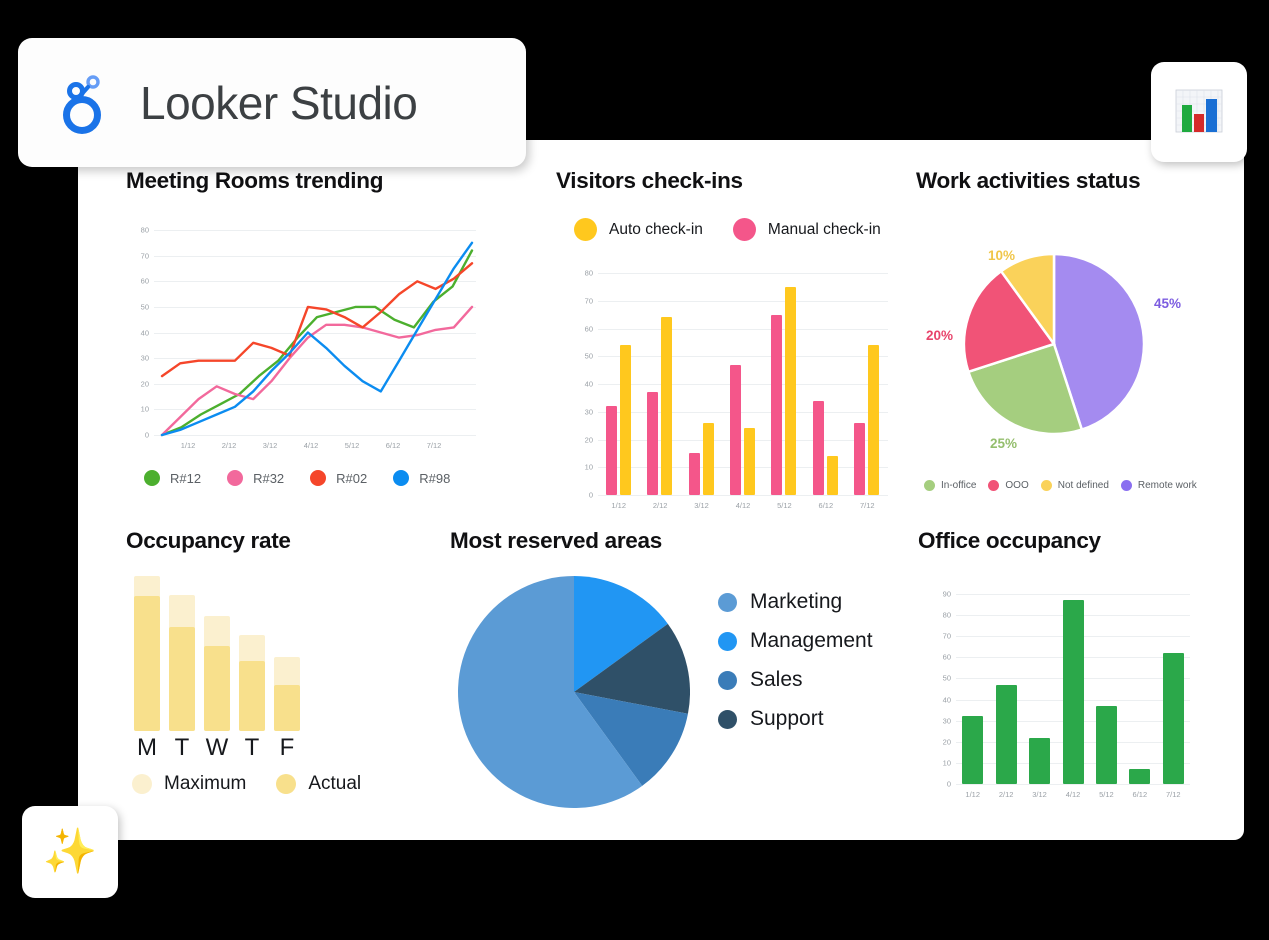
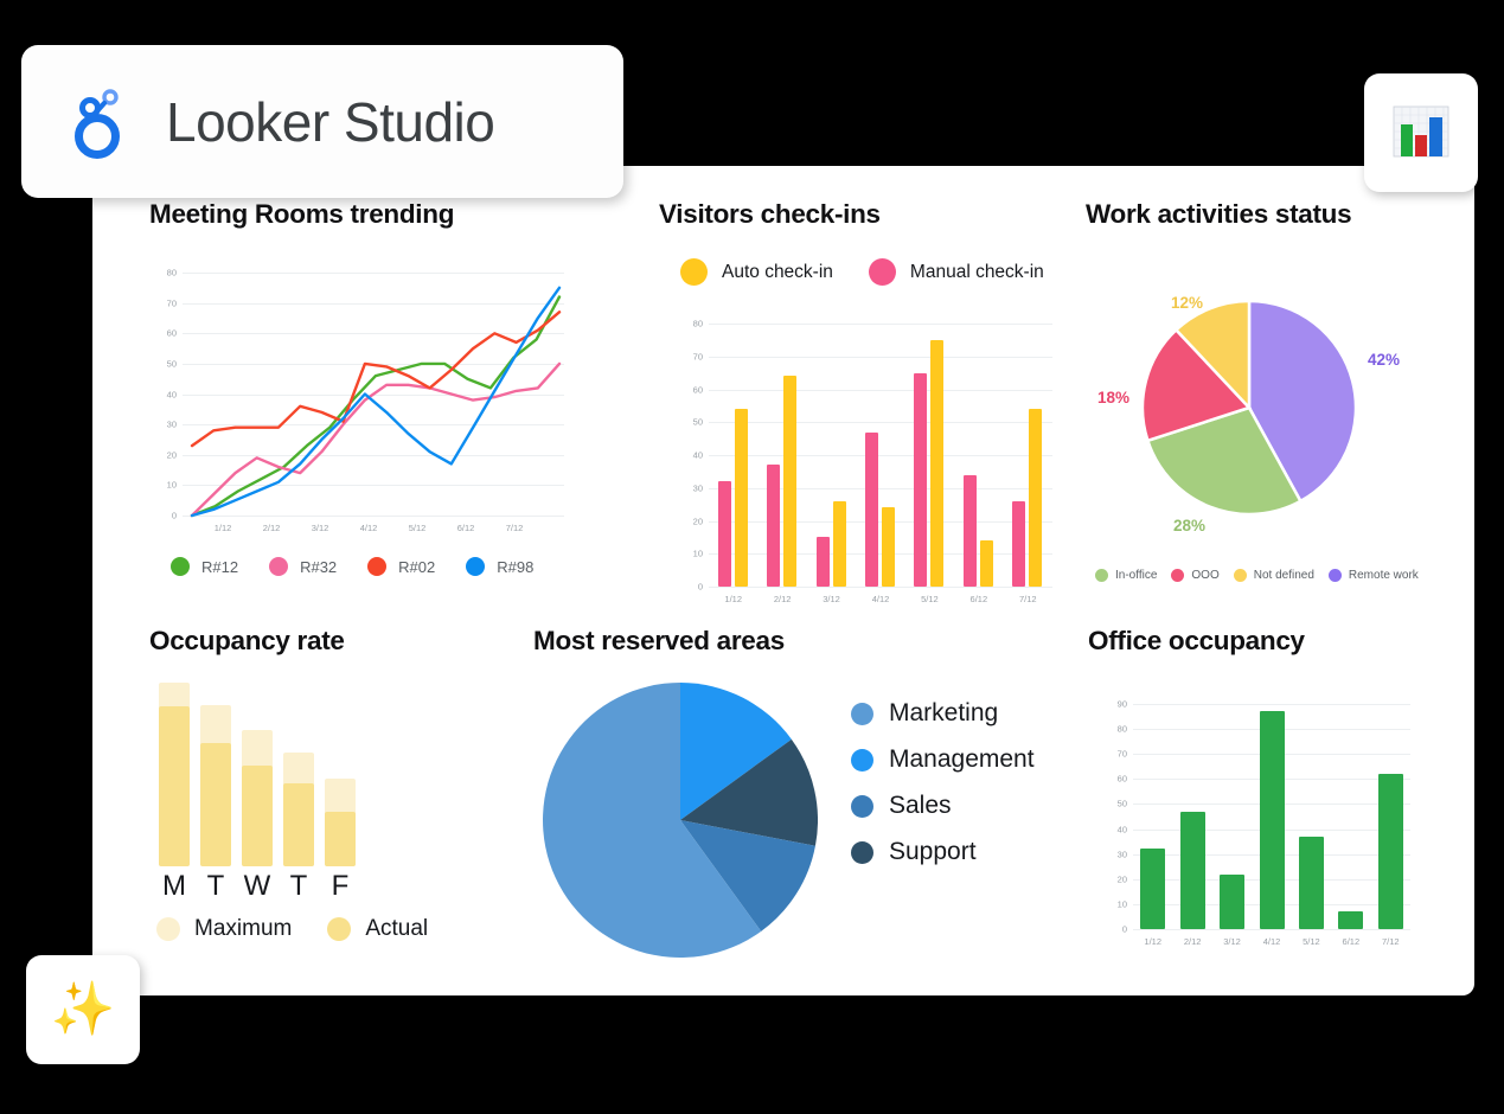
Work activities status/Remote work: 45% -> 42%
Work activities status/In-office: 25% -> 28%
Work activities status/OOO: 20% -> 18%
Work activities status/Not defined: 10% -> 12%
